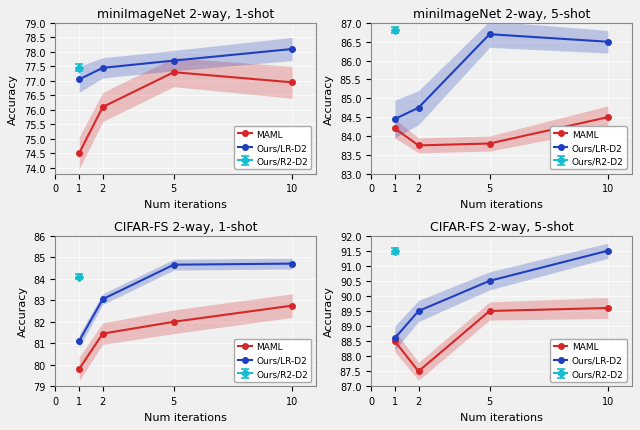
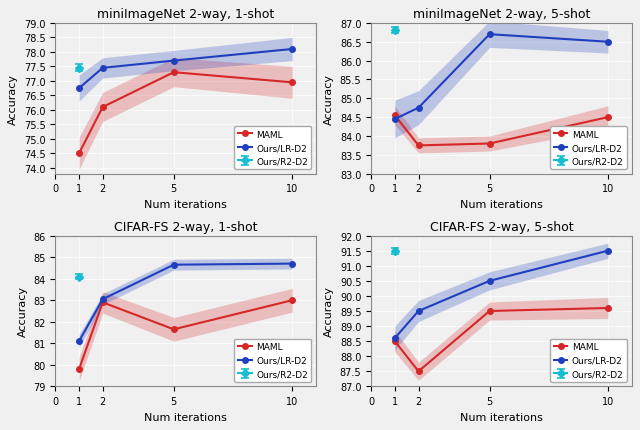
miniImageNet 2-way, 1-shot/Ours/LR-D2/1: 77.05 -> 76.75
miniImageNet 2-way, 5-shot/MAML/1: 84.20 -> 84.55
CIFAR-FS 2-way, 1-shot/MAML/2: 81.45 -> 82.90
CIFAR-FS 2-way, 1-shot/MAML/5: 82.00 -> 81.65
CIFAR-FS 2-way, 1-shot/MAML/10: 82.75 -> 83.00
